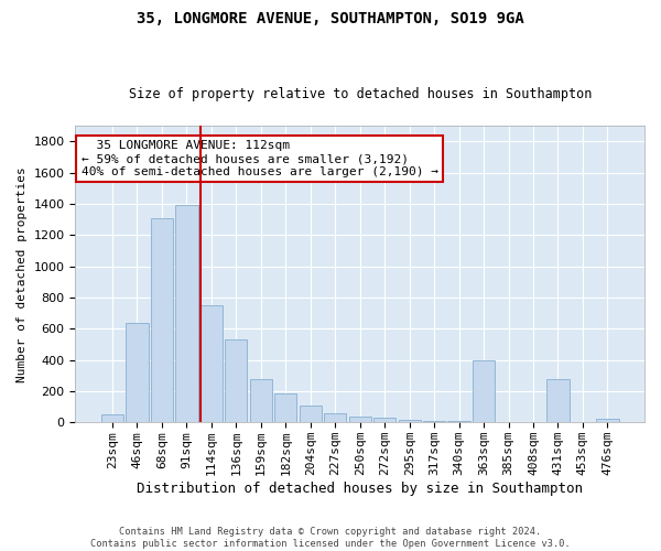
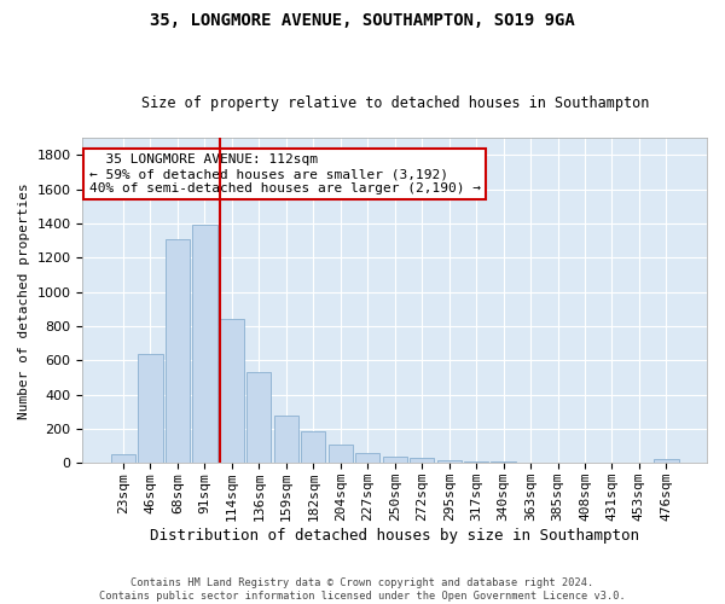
114sqm: 750 -> 840
363sqm: 400 -> 0
431sqm: 280 -> 0
